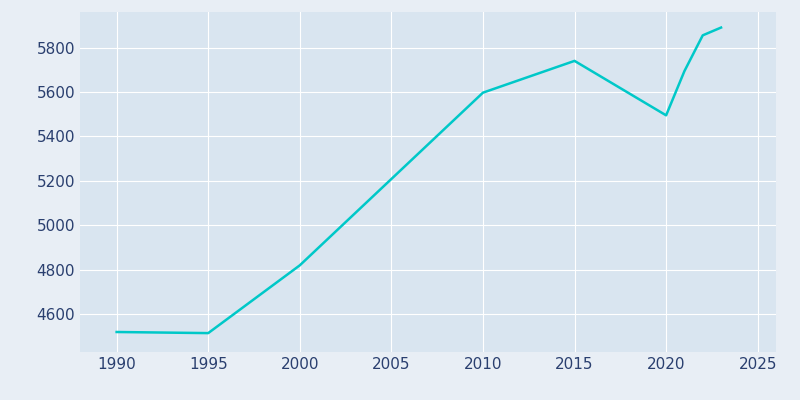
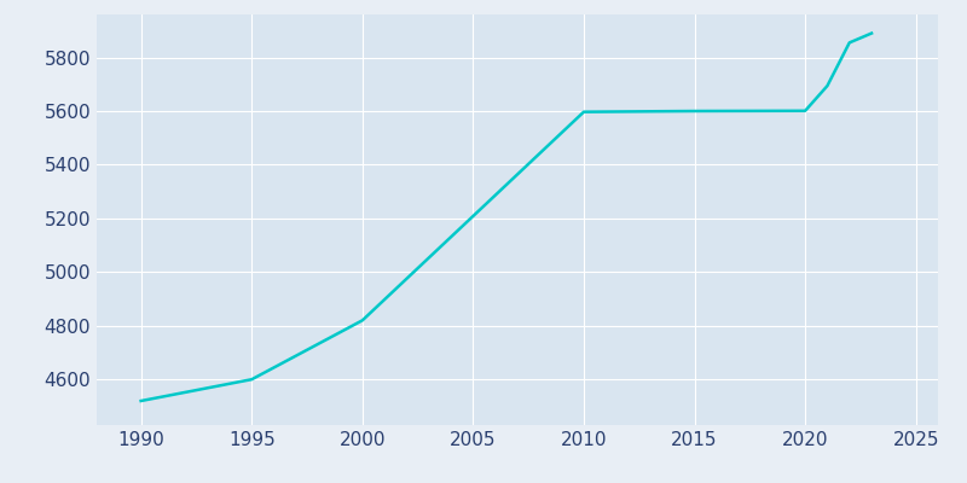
1995: 4515 -> 4600
2015: 5740 -> 5600
2020: 5495 -> 5601
